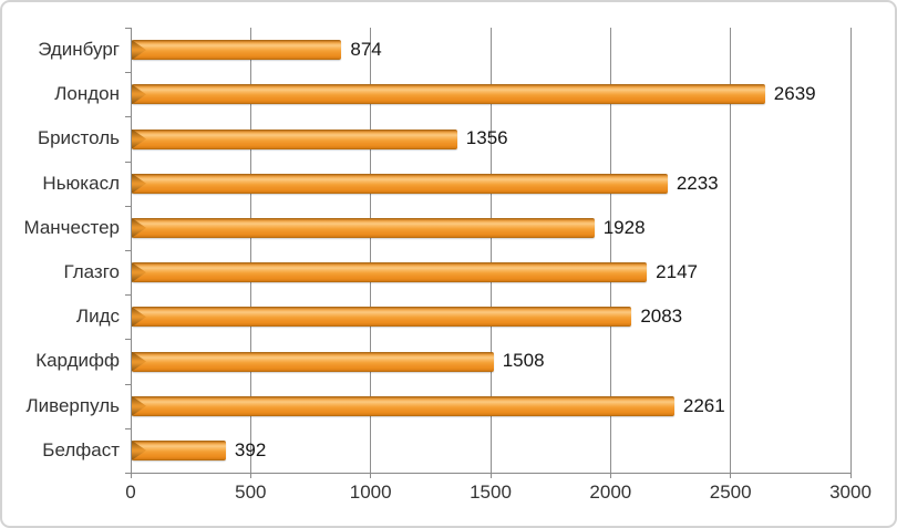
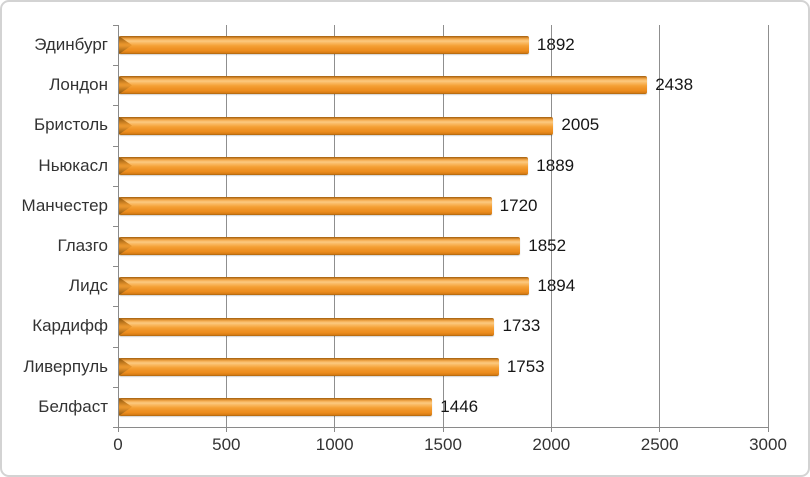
Эдинбург: 874 -> 1892
Лондон: 2639 -> 2438
Бристоль: 1356 -> 2005
Ньюкасл: 2233 -> 1889
Манчестер: 1928 -> 1720
Глазго: 2147 -> 1852
Лидс: 2083 -> 1894
Кардифф: 1508 -> 1733
Ливерпуль: 2261 -> 1753
Белфаст: 392 -> 1446
